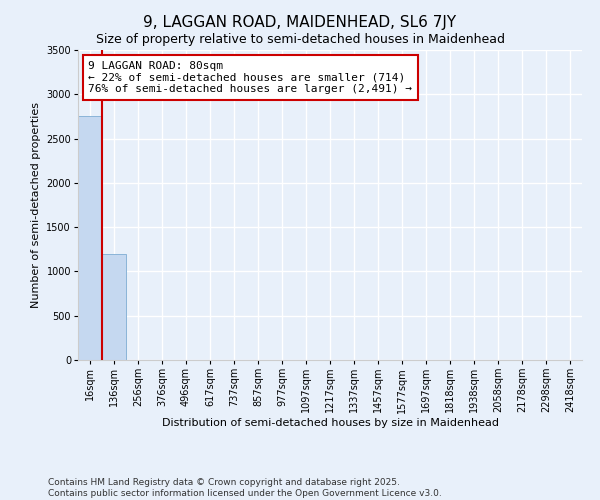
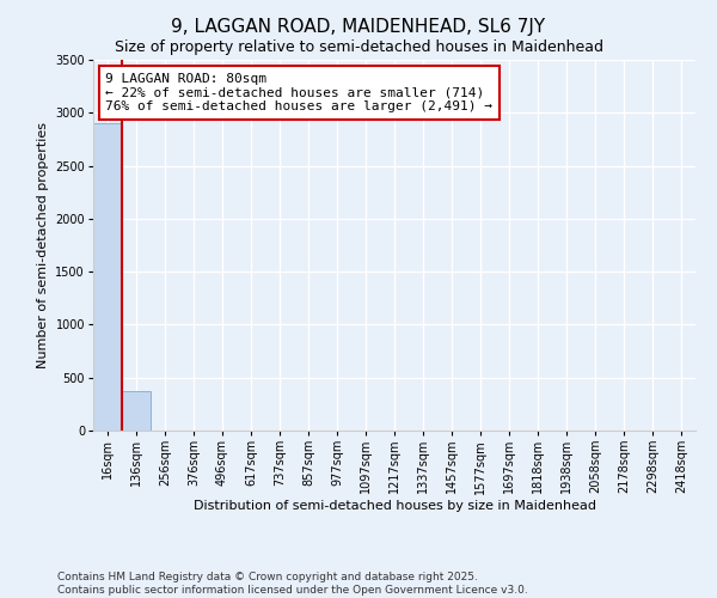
16sqm: 2760 -> 2900
136sqm: 1200 -> 380
